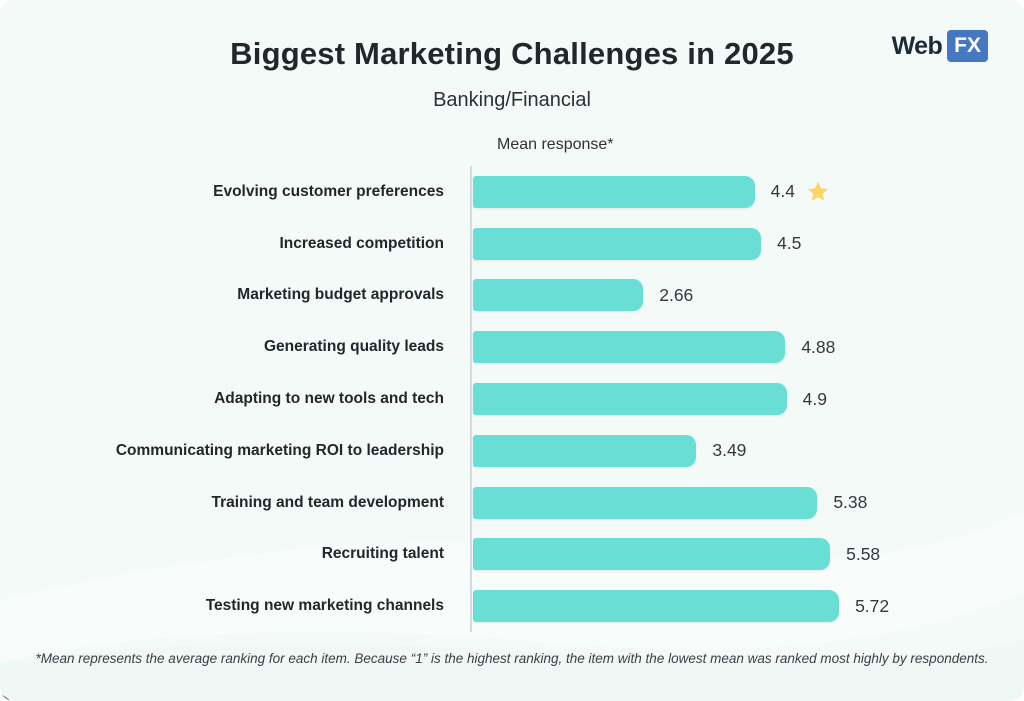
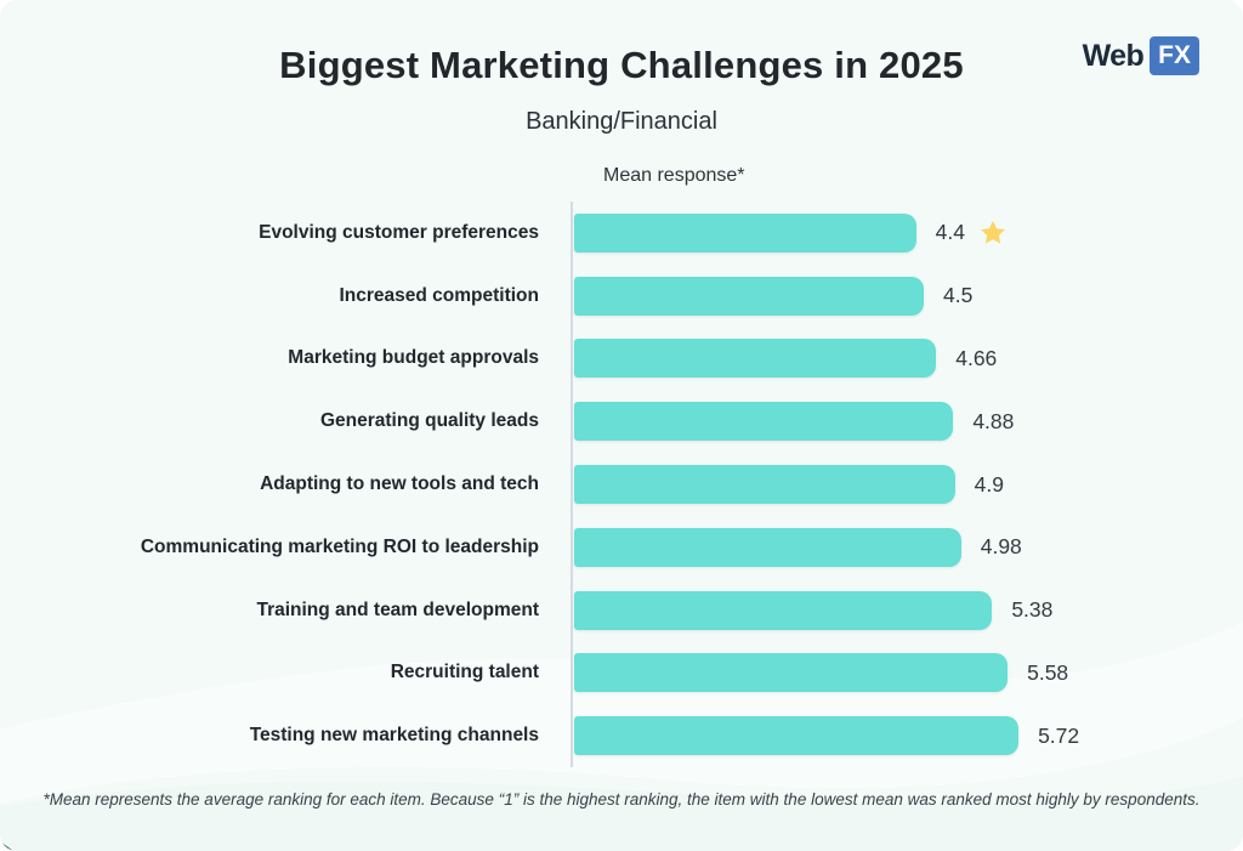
Marketing budget approvals: 2.66 -> 4.66
Communicating marketing ROI to leadership: 3.49 -> 4.98
